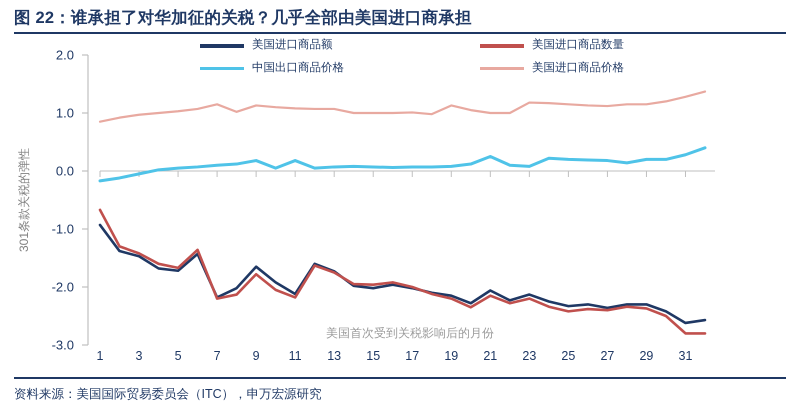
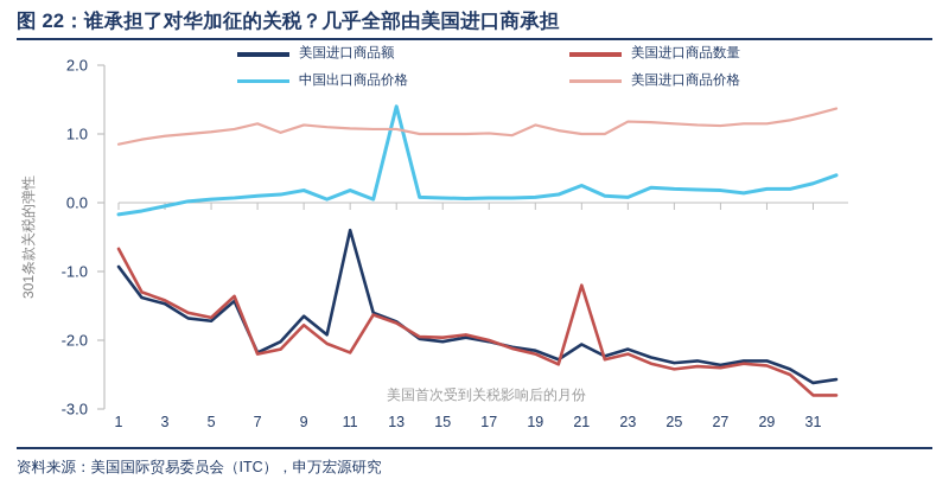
美国进口商品额/11: -2.1 -> -0.4
中国出口商品价格/13: 0.1 -> 1.4
美国进口商品数量/21: -2.1 -> -1.2
